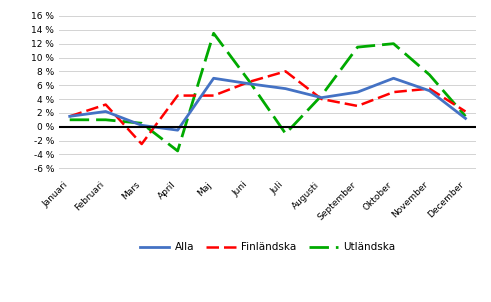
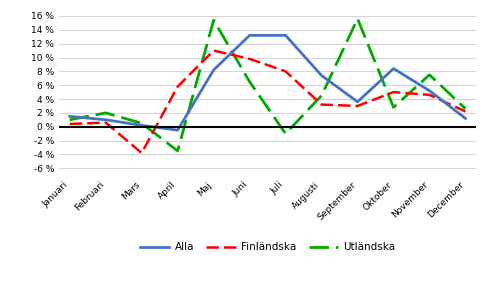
Finländska/Januari: 1.5 % -> 0.4 %
Alla/Februari: 2.2 % -> 1.0 %
Finländska/Februari: 3.2 % -> 0.6 %
Utländska/Februari: 1.0 % -> 2.0 %
Finländska/Mars: -2.5 % -> -3.8 %
Finländska/April: 4.5 % -> 5.8 %
Alla/Maj: 7.0 % -> 8.2 %
Finländska/Maj: 4.5 % -> 11.0 %
Utländska/Maj: 13.5 % -> 15.4 %
Alla/Juni: 6.2 % -> 13.2 %
Finländska/Juni: 6.5 % -> 9.8 %
Alla/Juli: 5.5 % -> 13.2 %
Alla/Augusti: 4.2 % -> 7.4 %
Finländska/Augusti: 4.0 % -> 3.2 %
Alla/September: 5.0 % -> 3.6 %
Utländska/September: 11.5 % -> 15.6 %
Alla/Oktober: 7.0 % -> 8.4 %
Utländska/Oktober: 12.0 % -> 2.8 %
Finländska/November: 5.5 % -> 4.6 %
Utländska/December: 1.5 % -> 2.6 %
